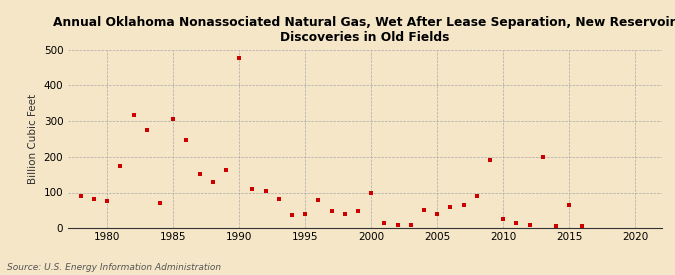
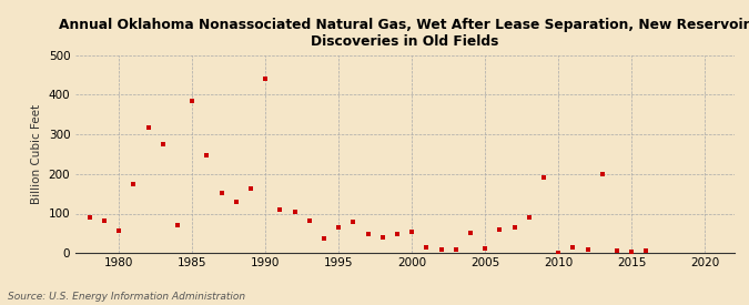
1980: 75 -> 58
1985: 305 -> 383
1990: 475 -> 440
1995: 40 -> 65
2000: 100 -> 55
2005: 40 -> 12
2010: 25 -> 2
2015: 65 -> 3
